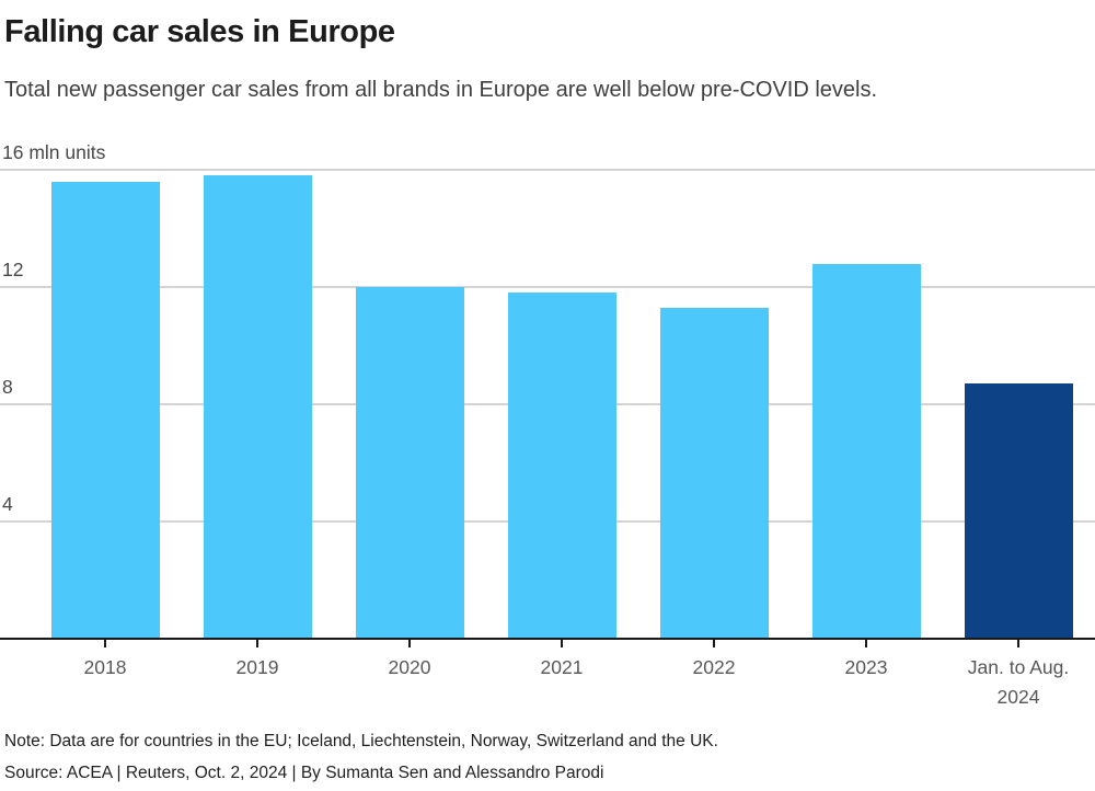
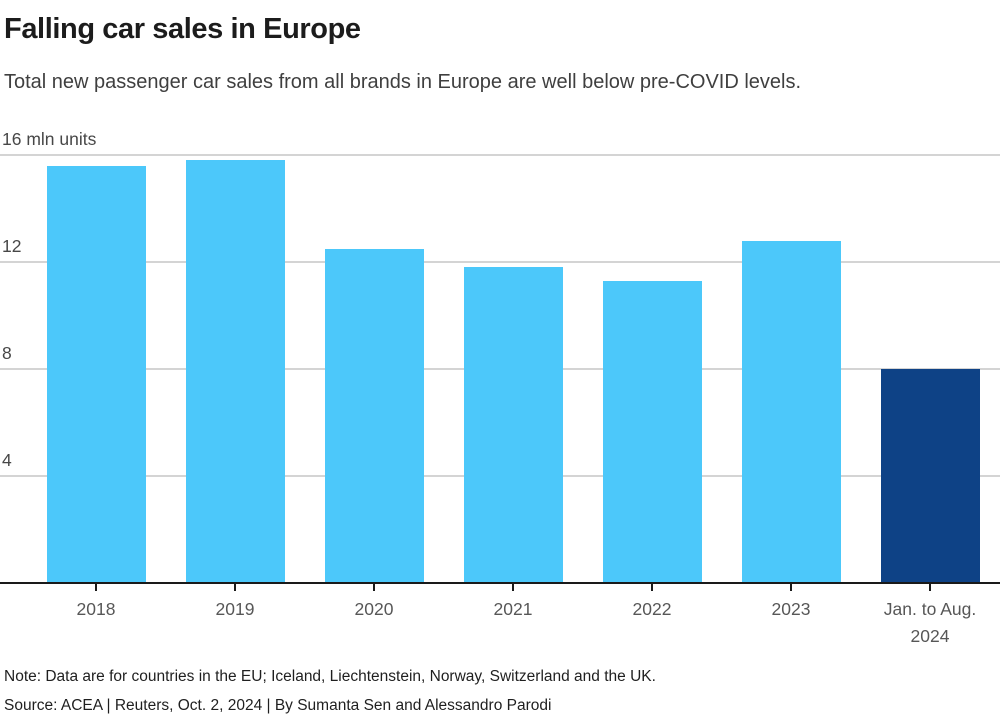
2020: 12.0 -> 12.5
Jan. to Aug. 2024: 8.7 -> 8.0
